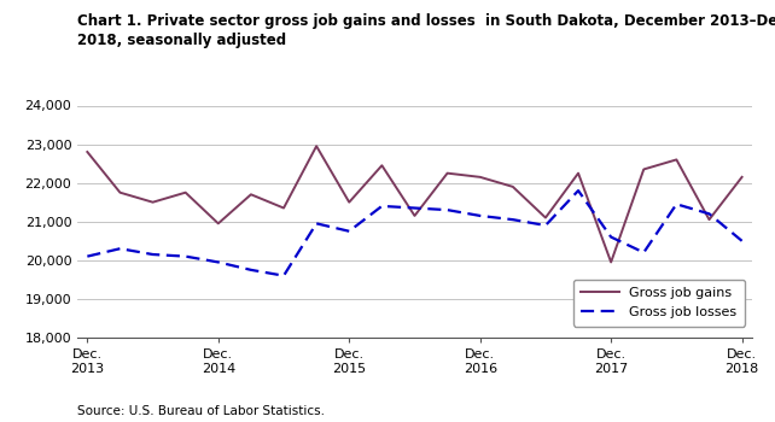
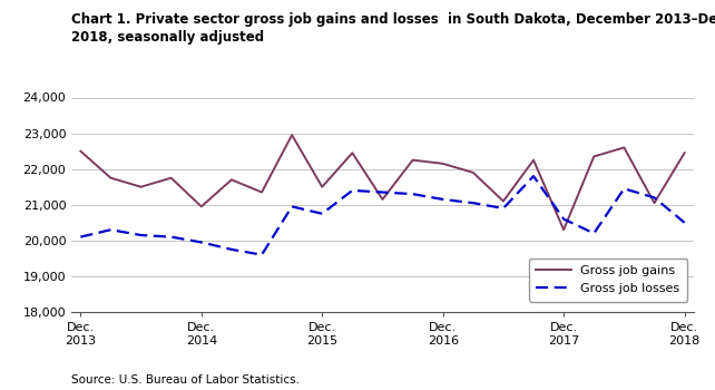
Gross job gains/Dec. 2013: 22,800 -> 22,500
Gross job gains/Dec. 2017: 19,950 -> 20,300
Gross job gains/Dec. 2018: 22,150 -> 22,450
